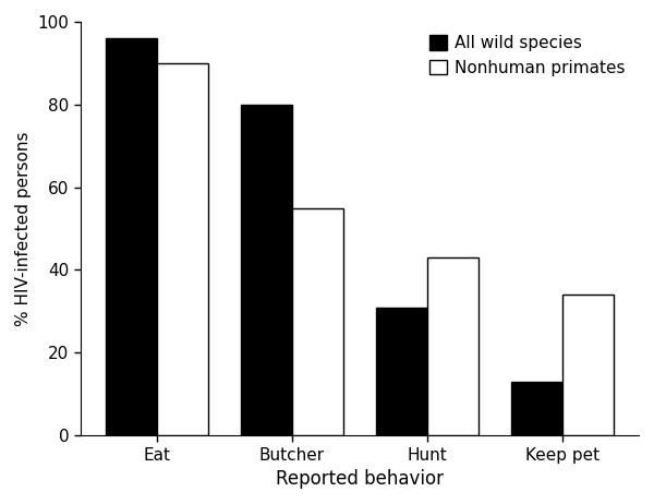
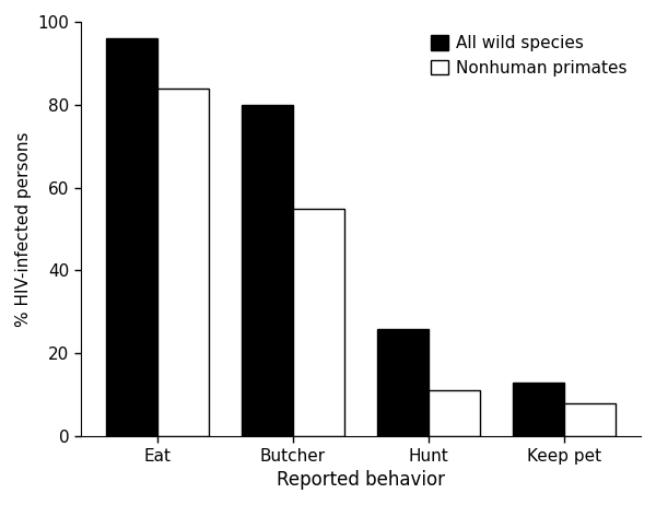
Nonhuman primates/Eat: 90 -> 84
All wild species/Hunt: 31 -> 26
Nonhuman primates/Hunt: 43 -> 11
Nonhuman primates/Keep pet: 34 -> 8
